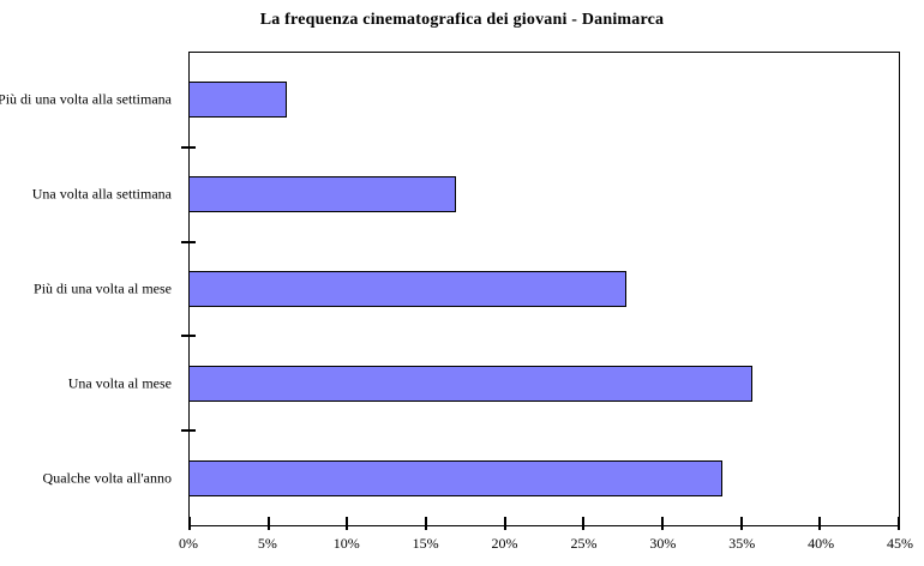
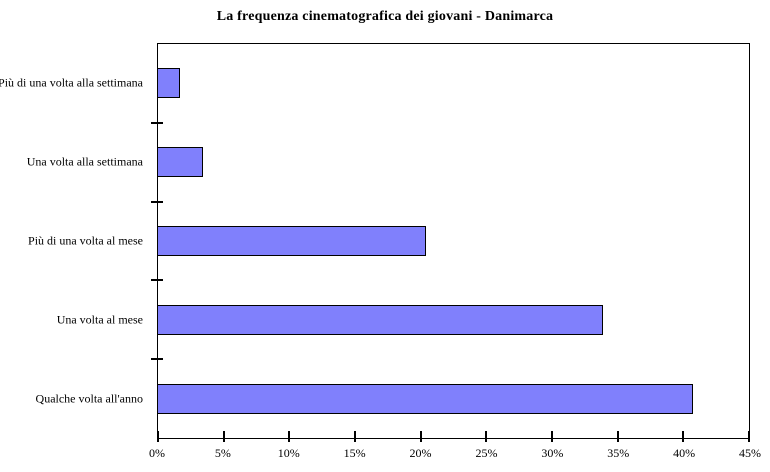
Più di una volta alla settimana: 6.2% -> 1.7%
Una volta alla settimana: 16.9% -> 3.4%
Più di una volta al mese: 27.7% -> 20.4%
Una volta al mese: 35.7% -> 33.9%
Qualche volta all'anno: 33.8% -> 40.7%
